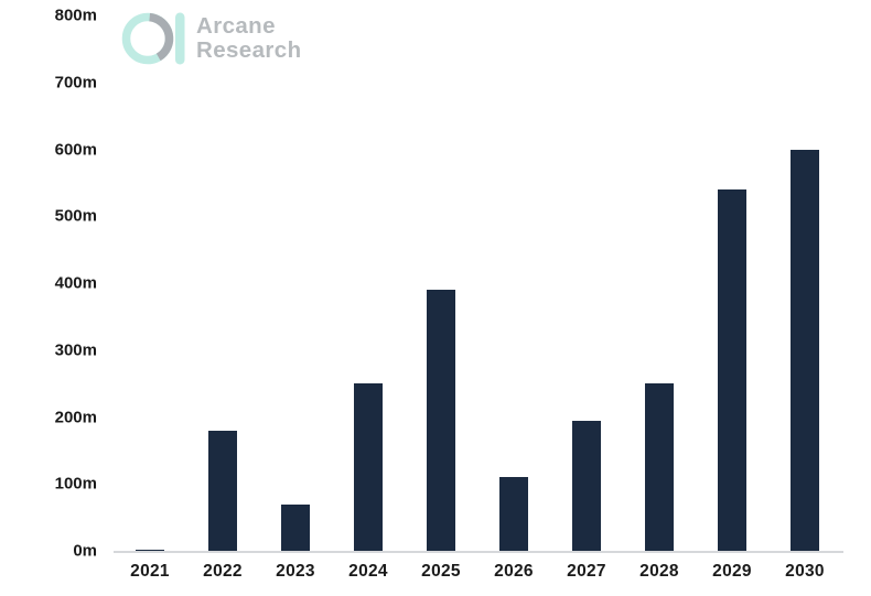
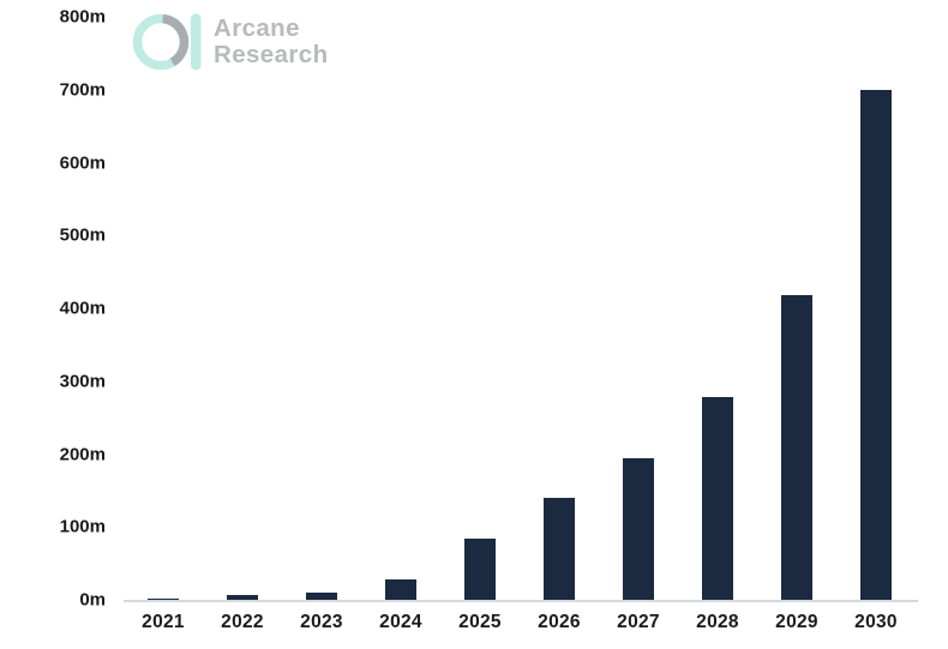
2022: 180m -> 10m
2023: 70m -> 10m
2024: 250m -> 30m
2025: 390m -> 80m
2026: 110m -> 140m
2028: 250m -> 280m
2029: 540m -> 420m
2030: 600m -> 700m
